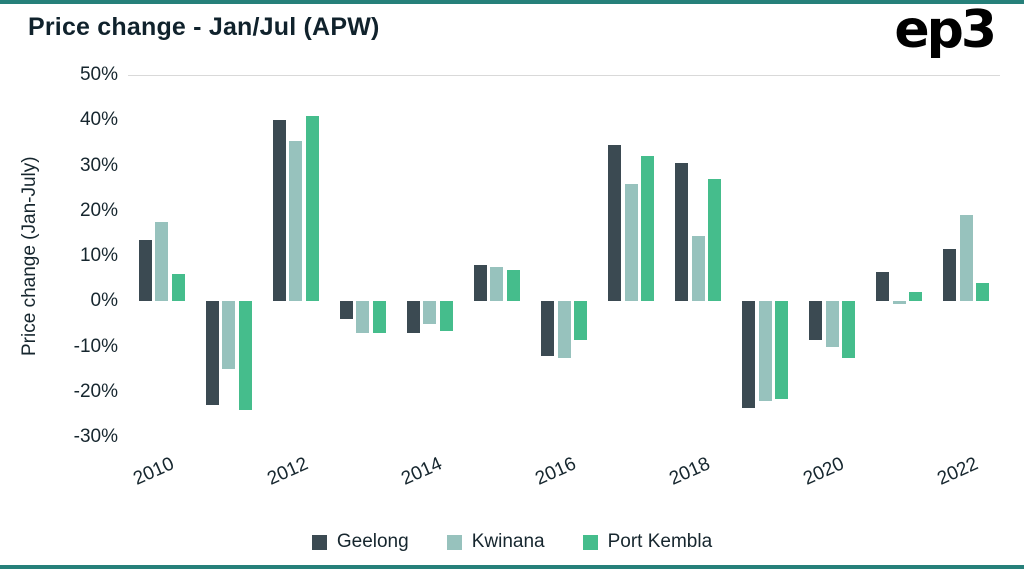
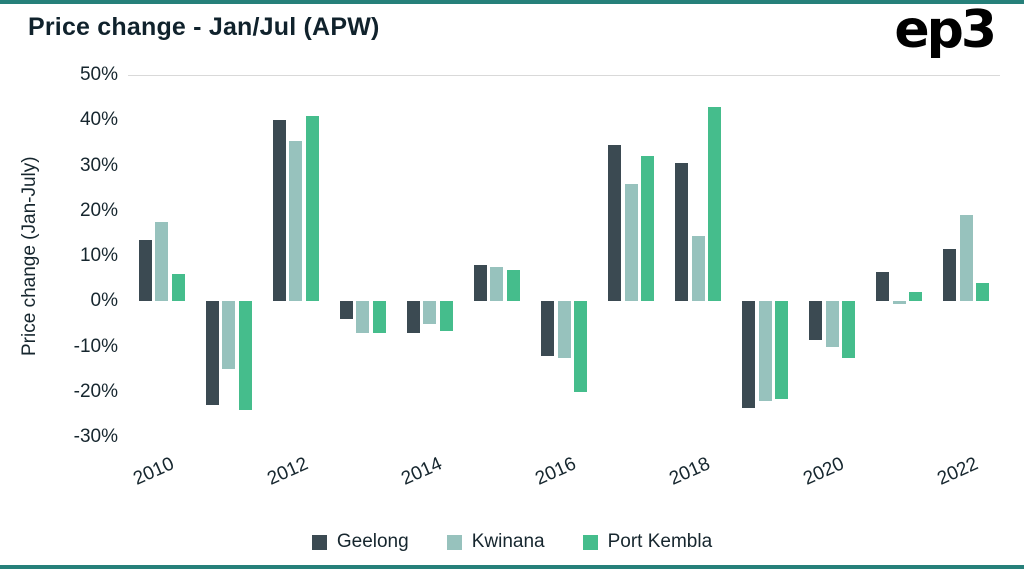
Port Kembla/2016: -8% -> -20%
Port Kembla/2018: 27% -> 43%
